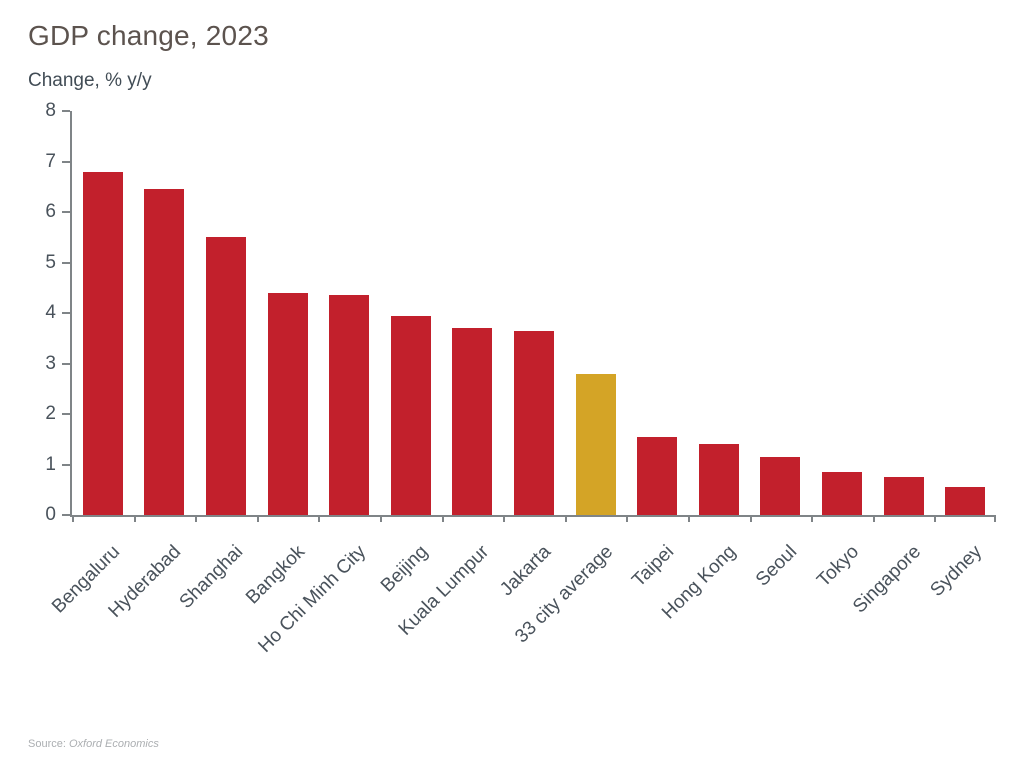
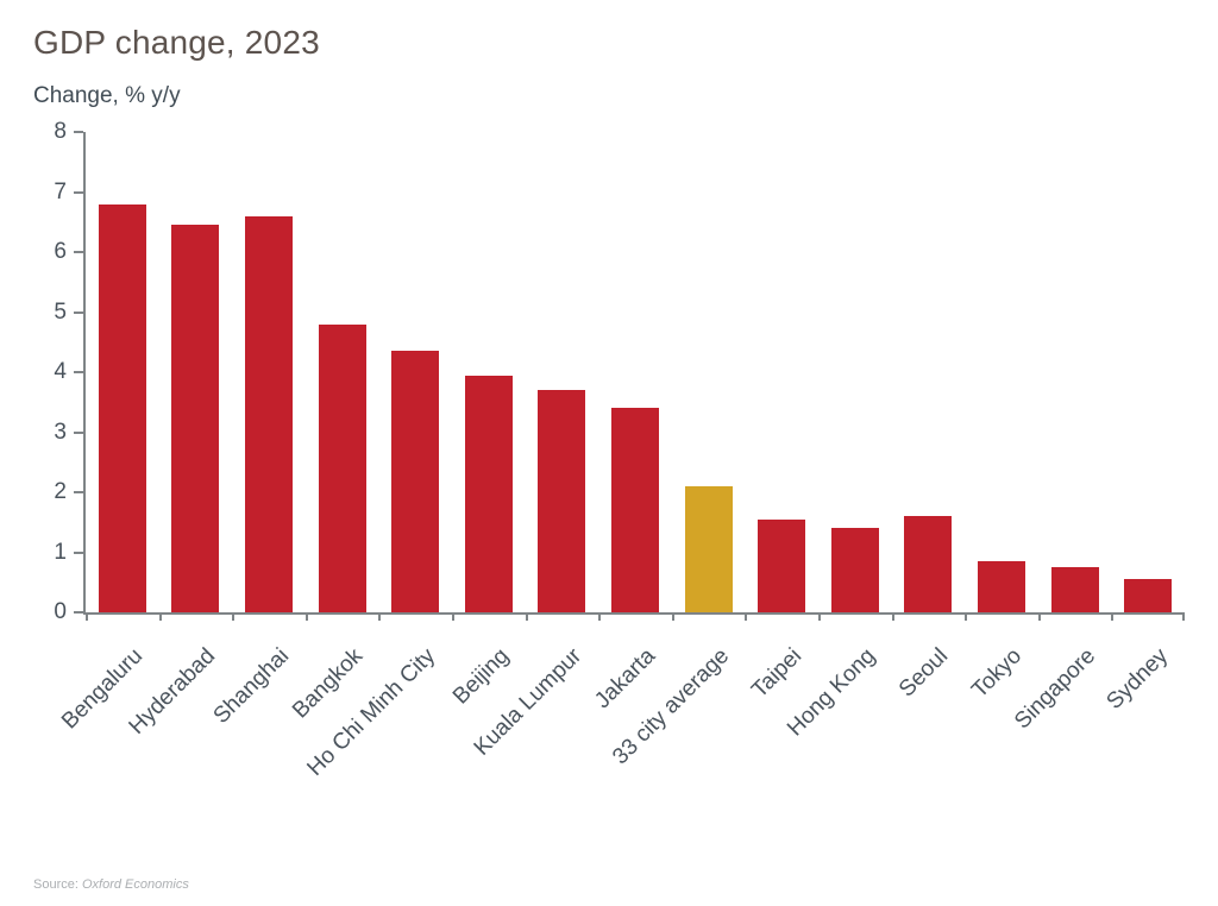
Shanghai: 5.5 -> 6.6
Bangkok: 4.4 -> 4.8
Jakarta: 3.6 -> 3.4
33 city average: 2.8 -> 2.1
Seoul: 1.1 -> 1.6
